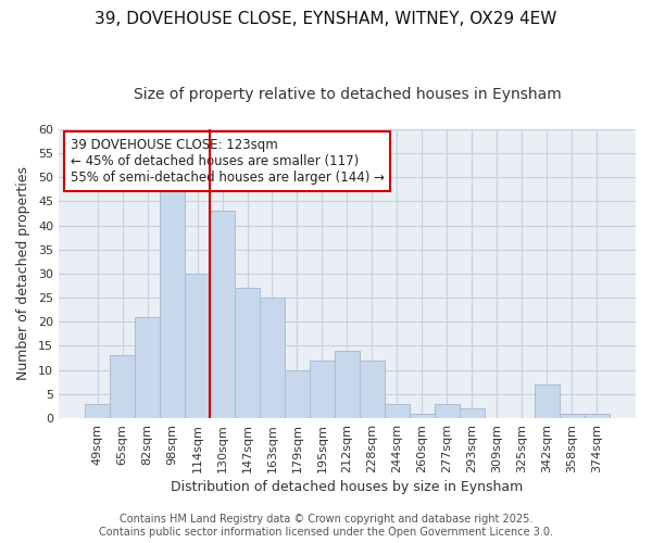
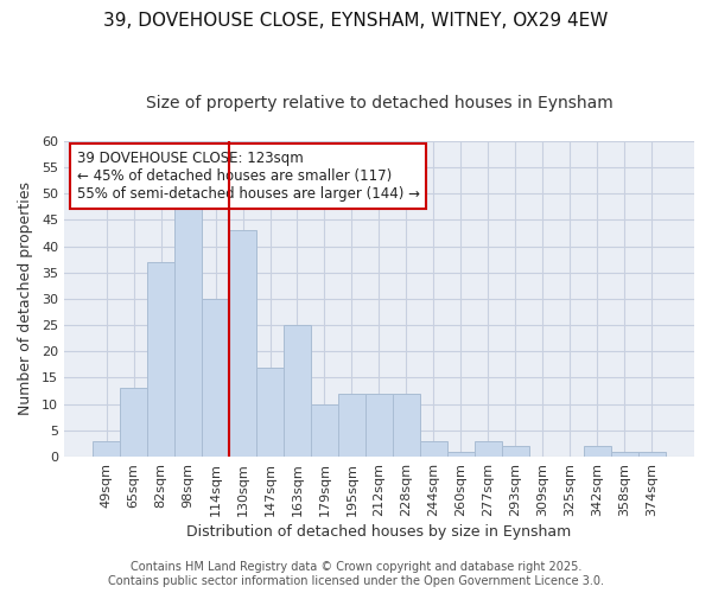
82sqm: 21 -> 37
147sqm: 27 -> 17
212sqm: 14 -> 12
342sqm: 7 -> 2
